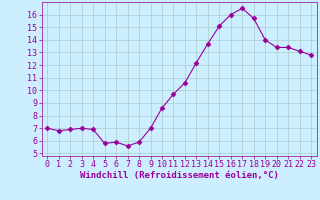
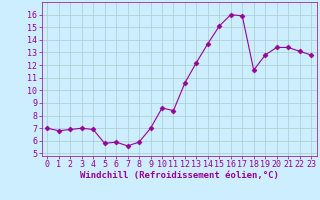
11: 9.7 -> 8.4
17: 16.5 -> 15.9
18: 15.7 -> 11.6
19: 14.0 -> 12.8
